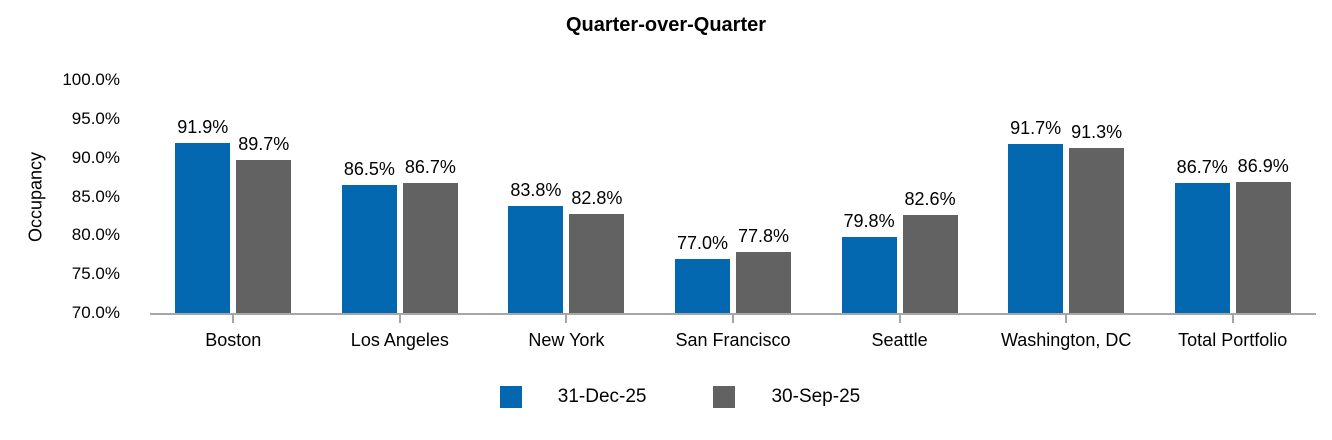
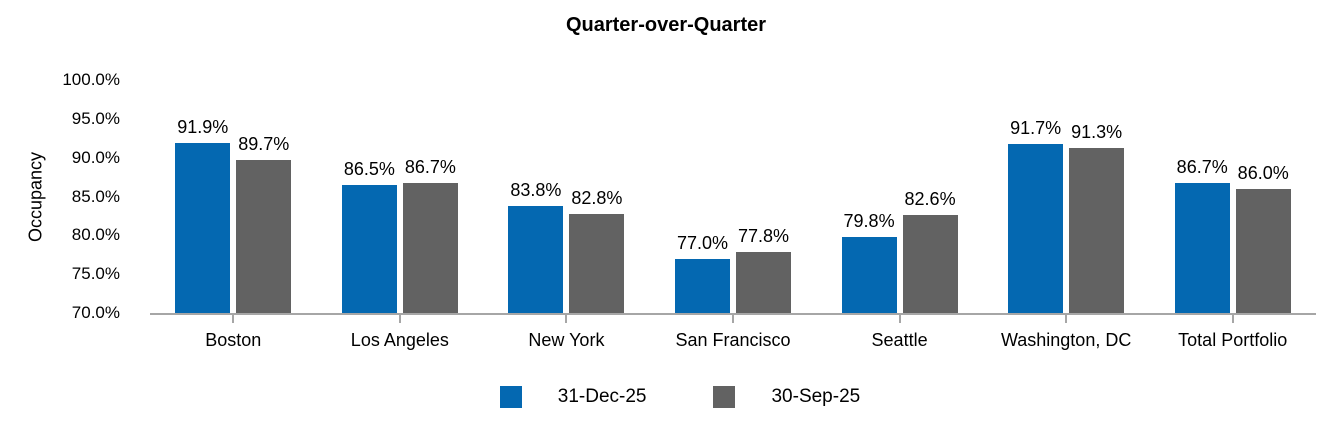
30-Sep-25/Total Portfolio: 86.9% -> 86.0%
